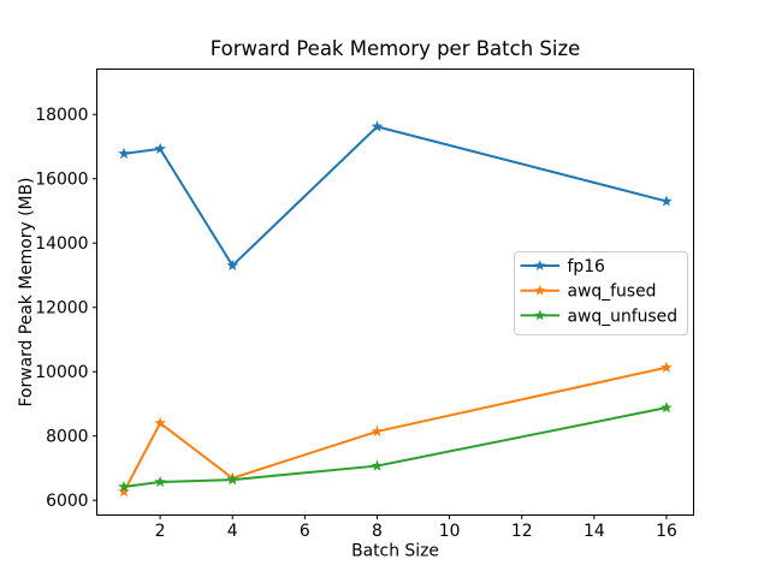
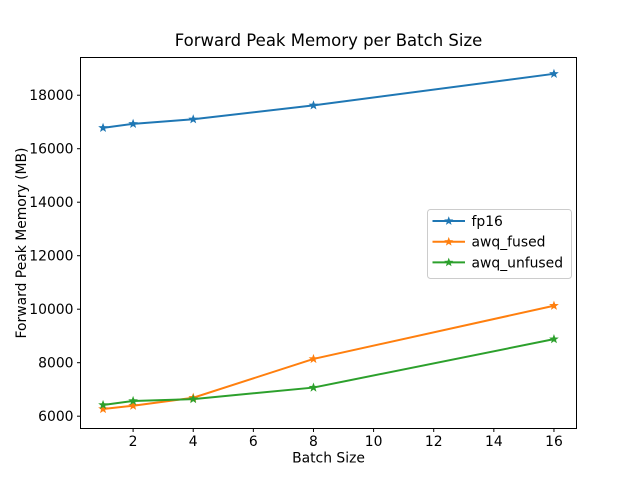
awq_fused/2: 8400 -> 6400
fp16/4: 13300 -> 17100
fp16/16: 15300 -> 18800
